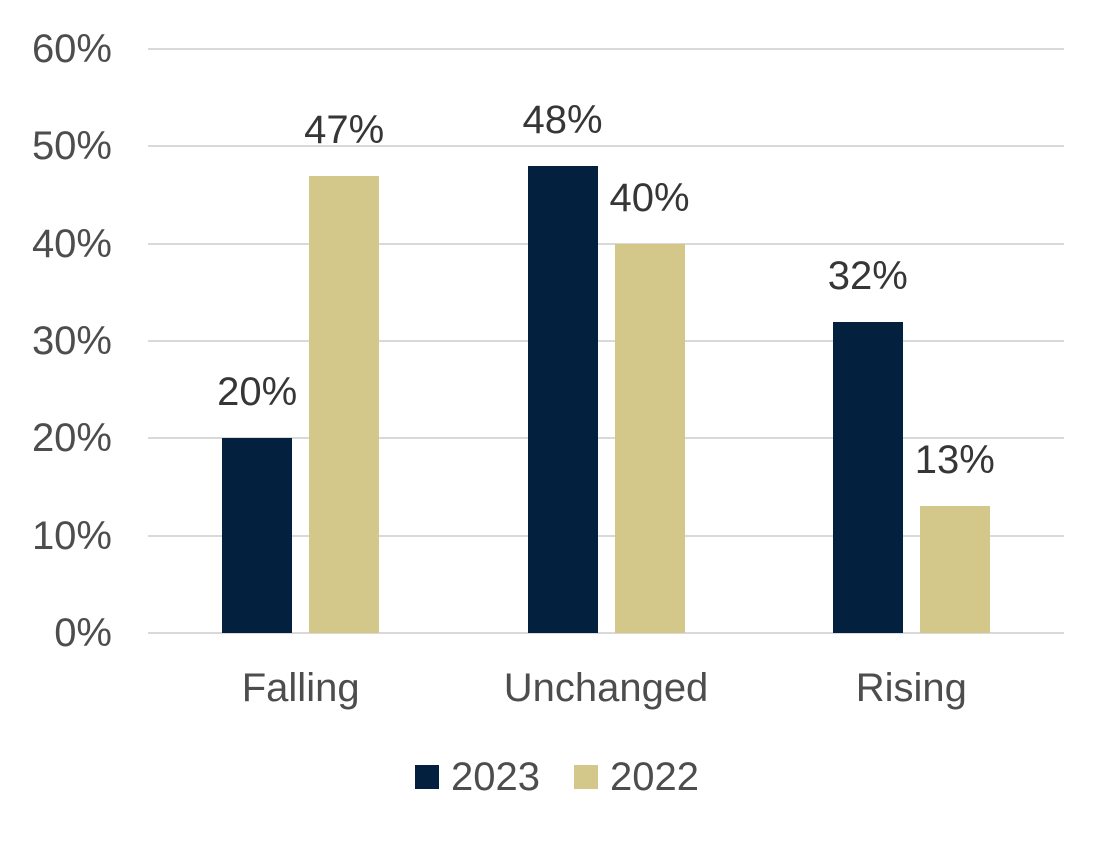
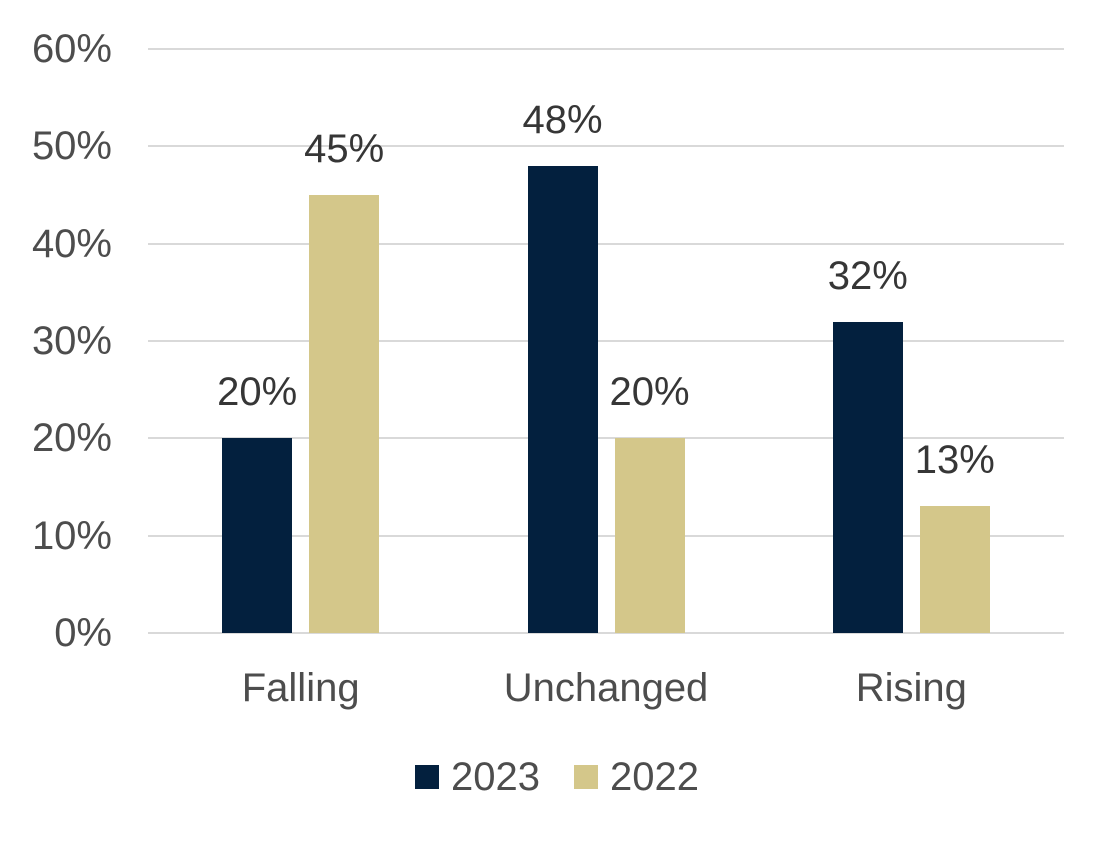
2022/Falling: 47% -> 45%
2022/Unchanged: 40% -> 20%
